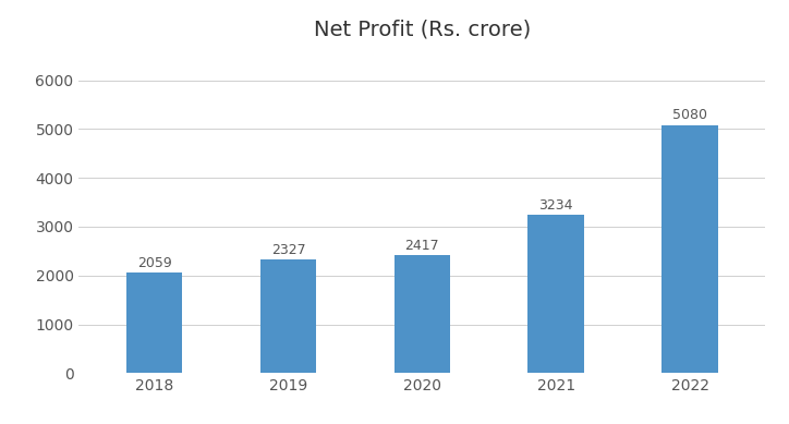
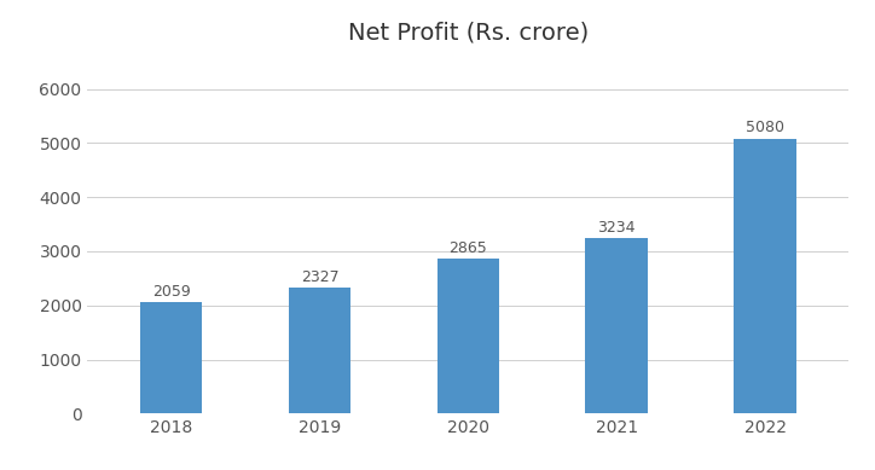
2020: 2417 -> 2865
